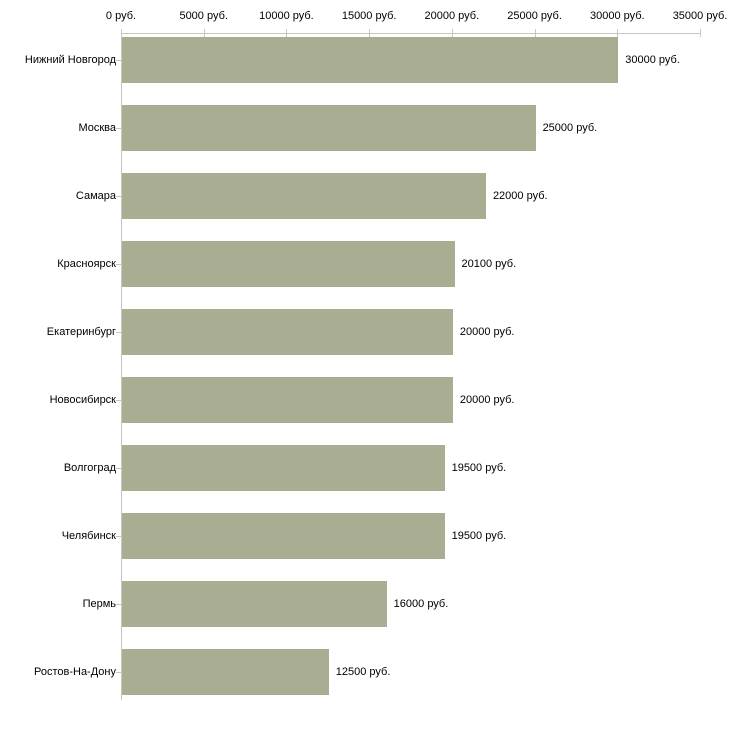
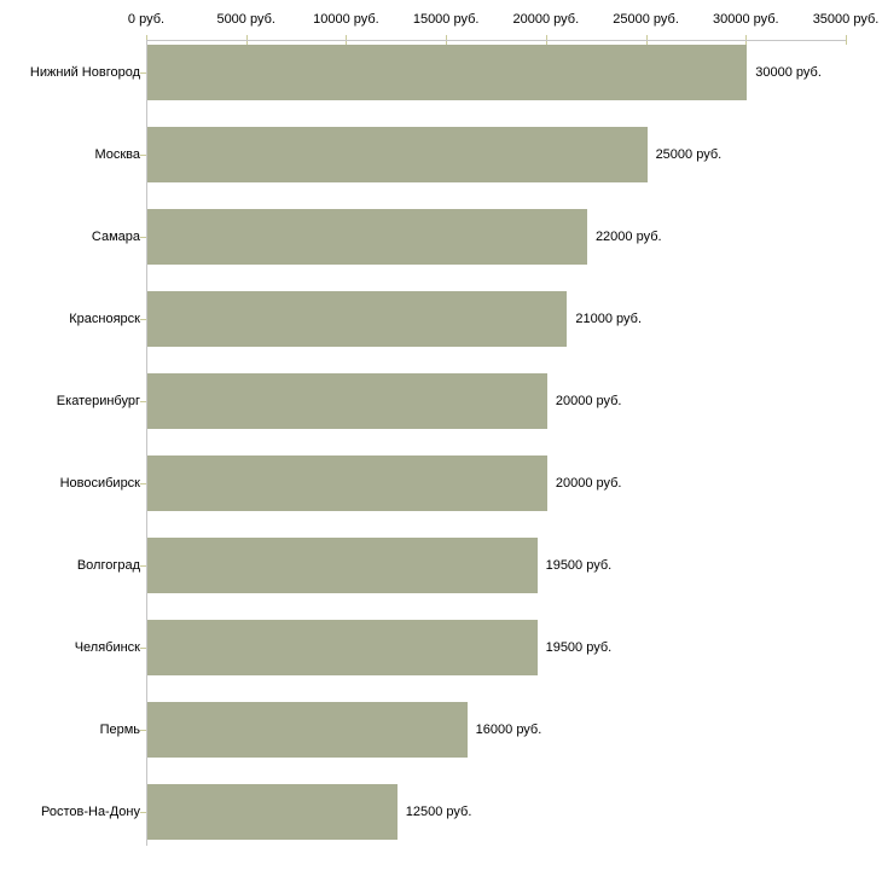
Красноярск: 20100 -> 21000
